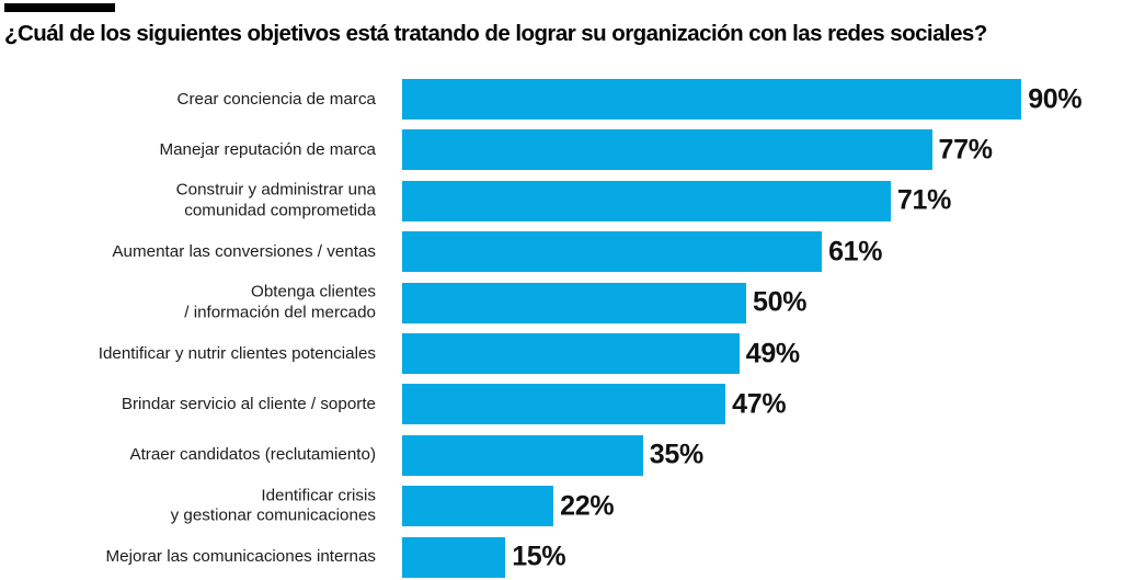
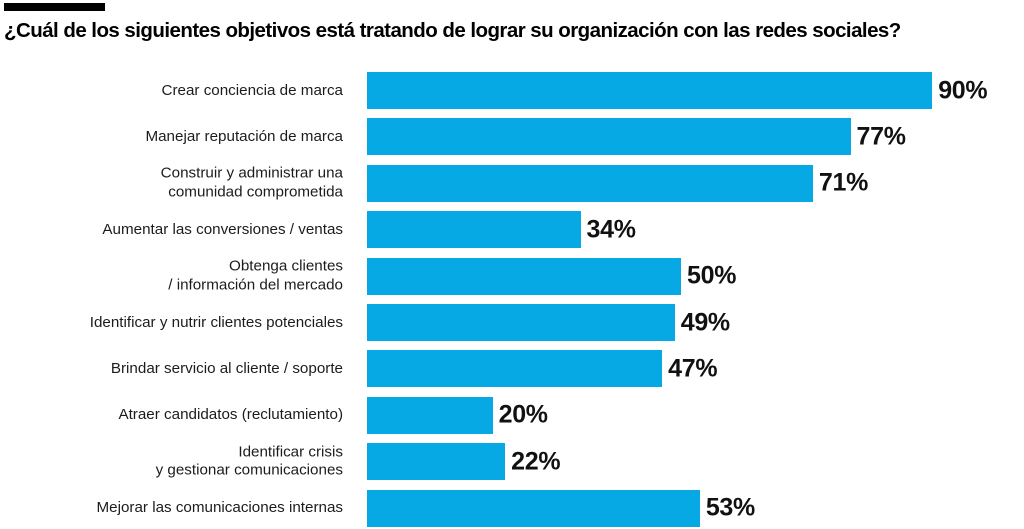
Aumentar las conversiones / ventas: 61% -> 34%
Atraer candidatos (reclutamiento): 35% -> 20%
Mejorar las comunicaciones internas: 15% -> 53%
